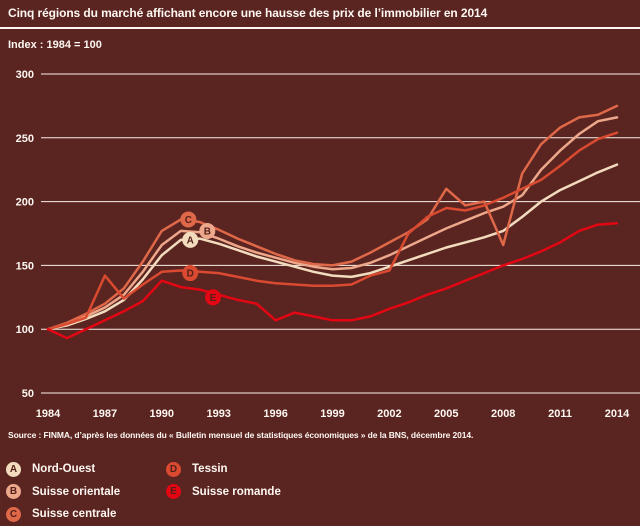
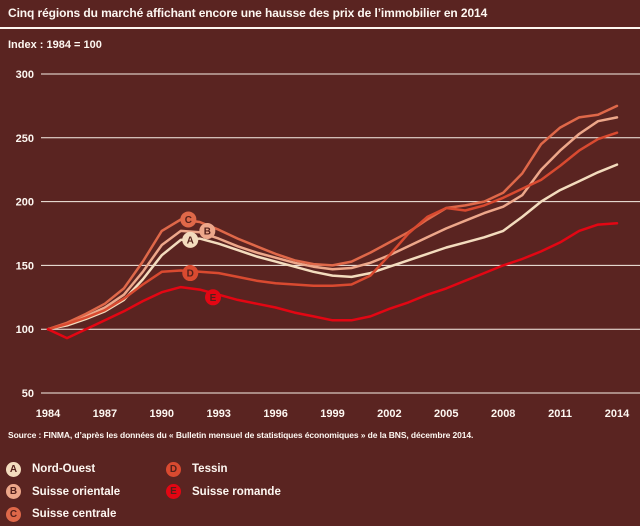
Tessin/1987: 142 -> 115
Suisse romande/1990: 138 -> 129
Suisse romande/1996: 107 -> 117
Tessin/2002: 146 -> 158
Suisse centrale/2005: 210 -> 195
Suisse centrale/2008: 166 -> 207
